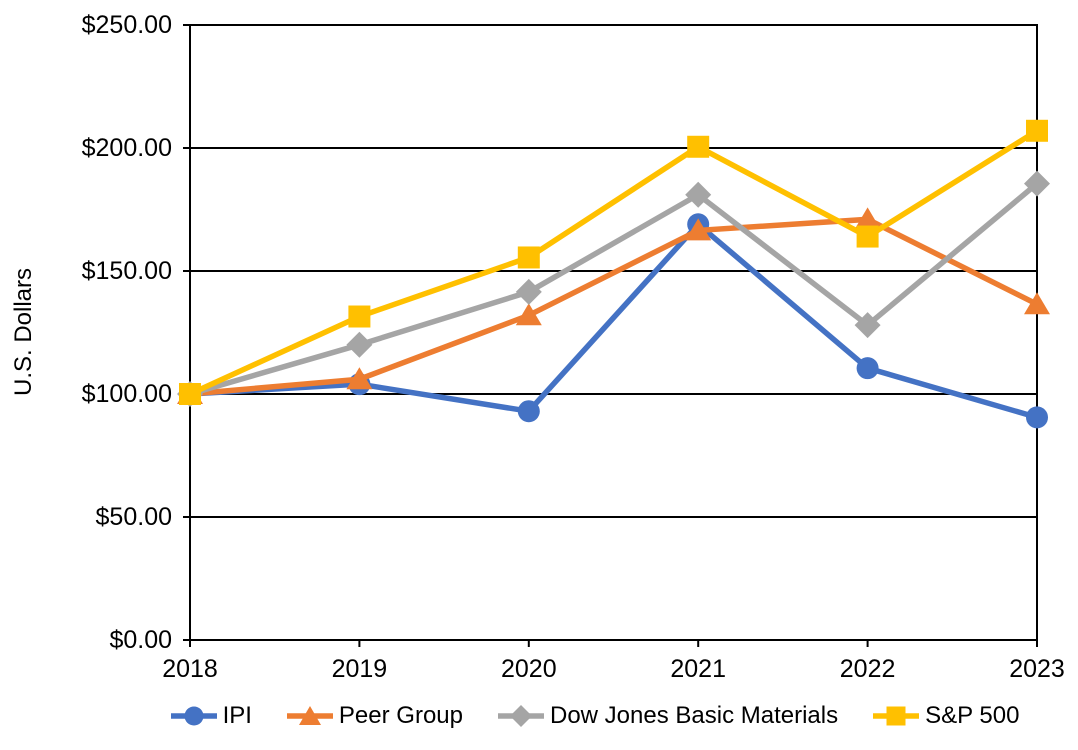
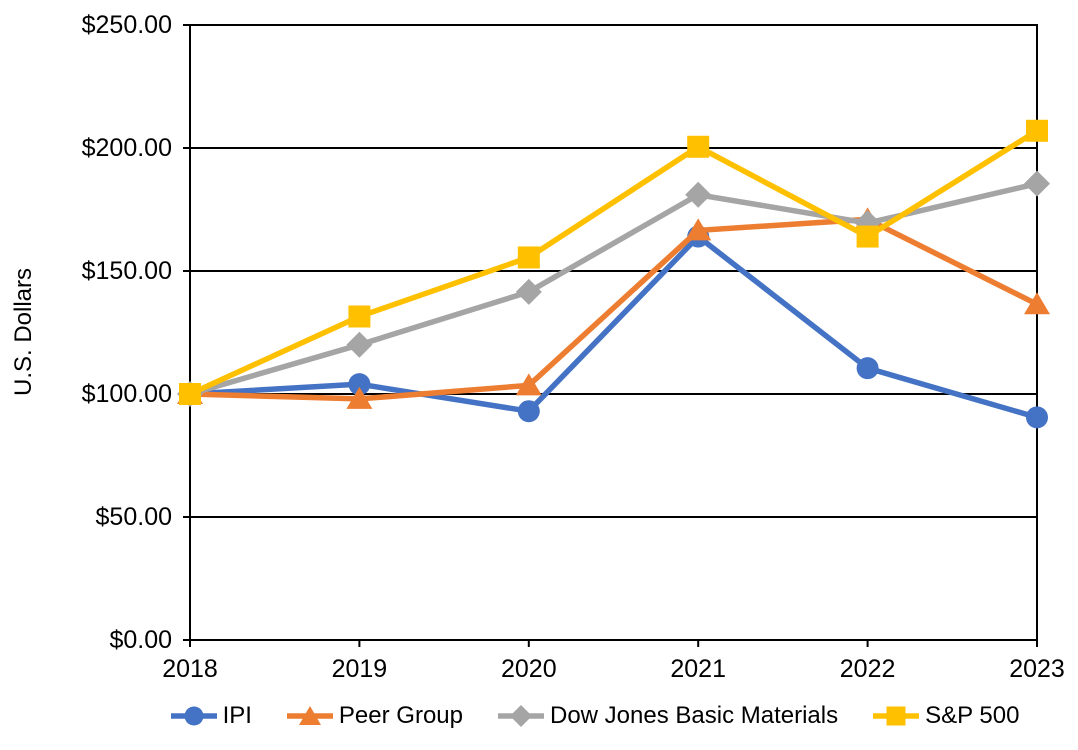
Peer Group/2019: $106 -> $98
Peer Group/2020: $132 -> $104
IPI/2021: $169 -> $164
Dow Jones Basic Materials/2022: $128 -> $170
